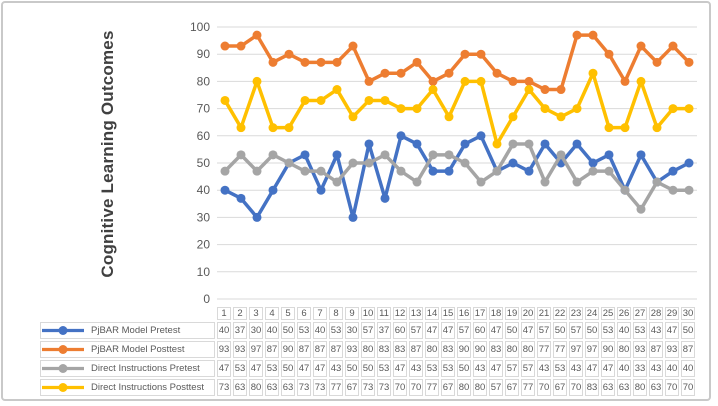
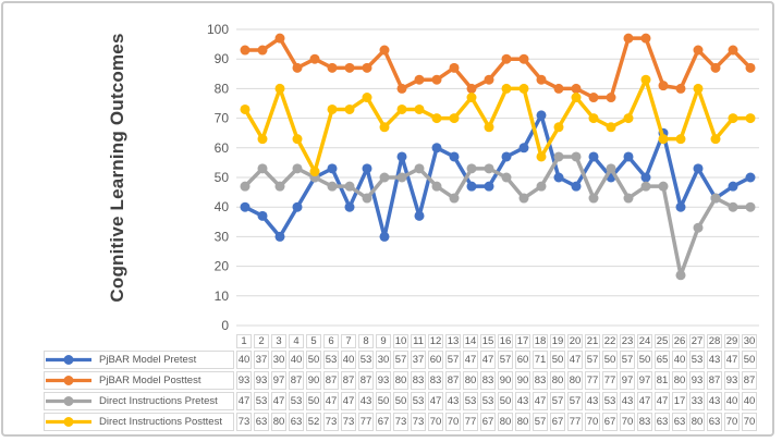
Direct Instructions Posttest/5: 63 -> 52
PjBAR Model Pretest/18: 47 -> 71
PjBAR Model Pretest/25: 53 -> 65
PjBAR Model Posttest/25: 90 -> 81
Direct Instructions Pretest/26: 40 -> 17
